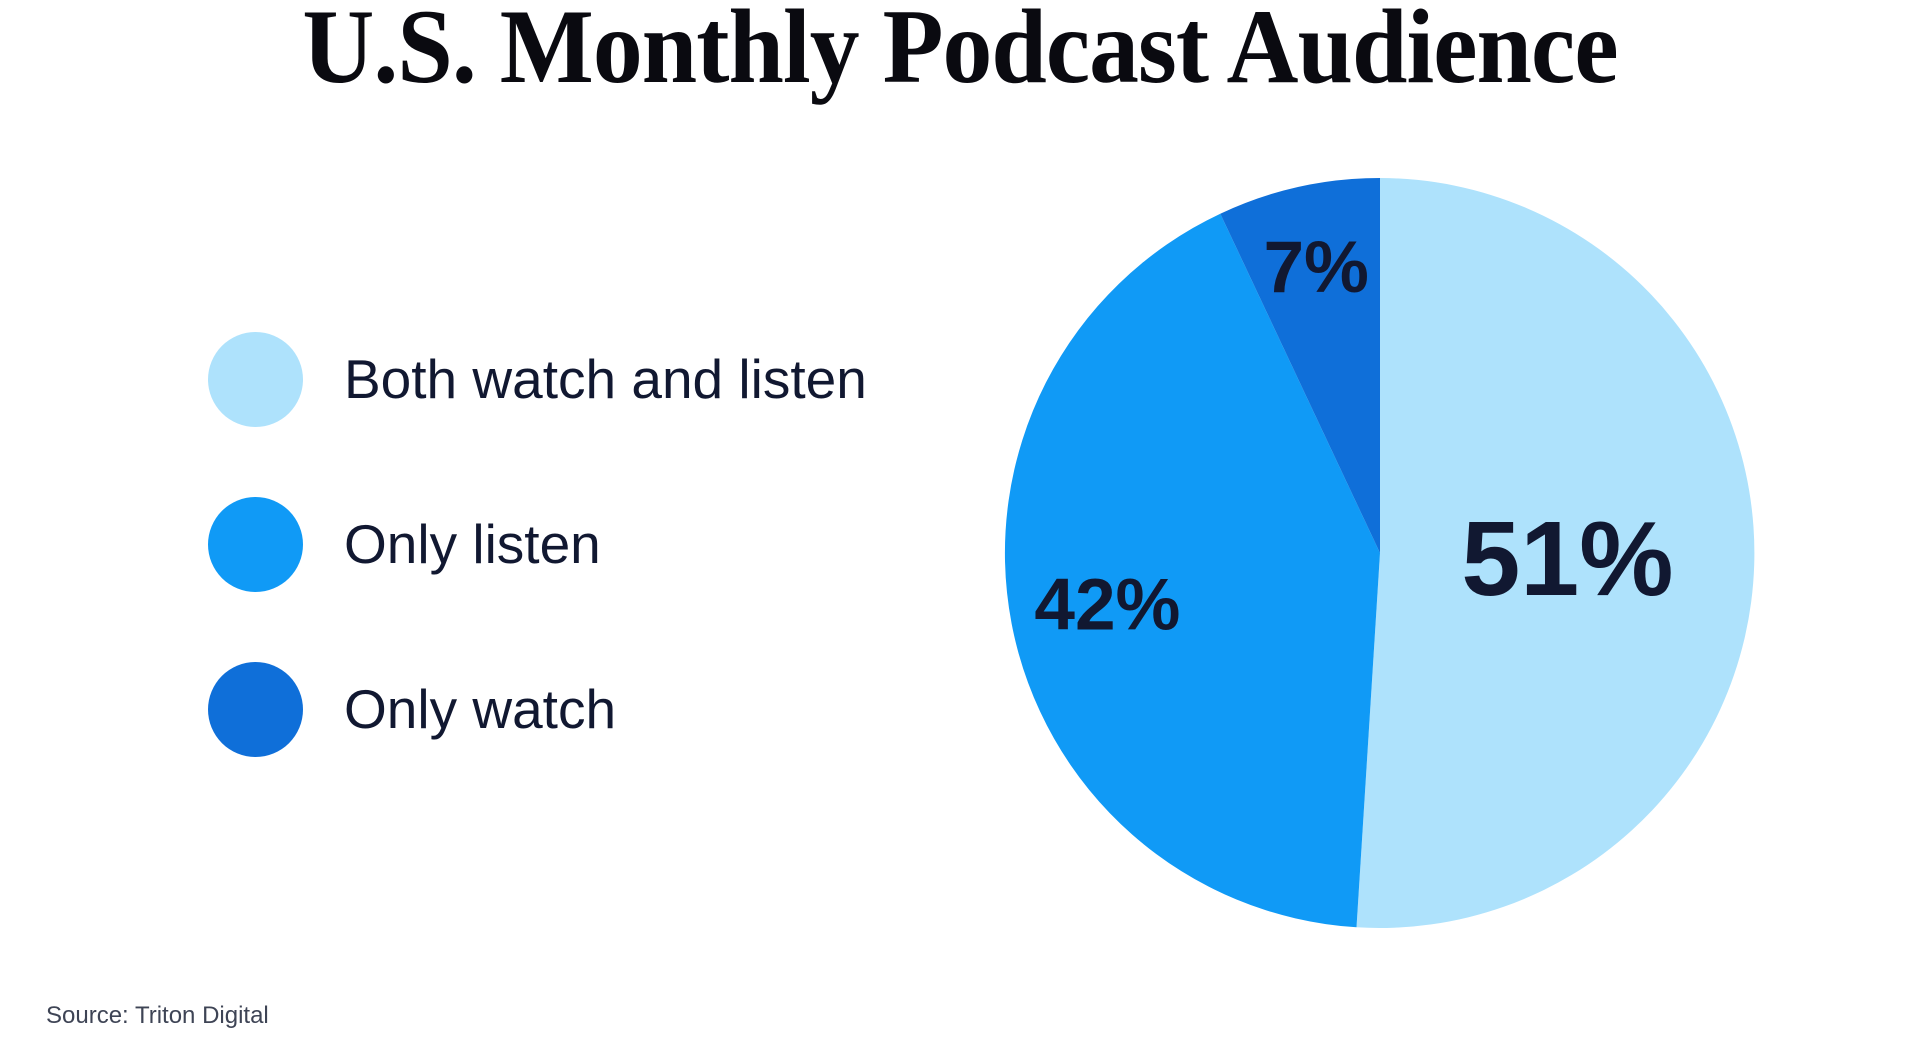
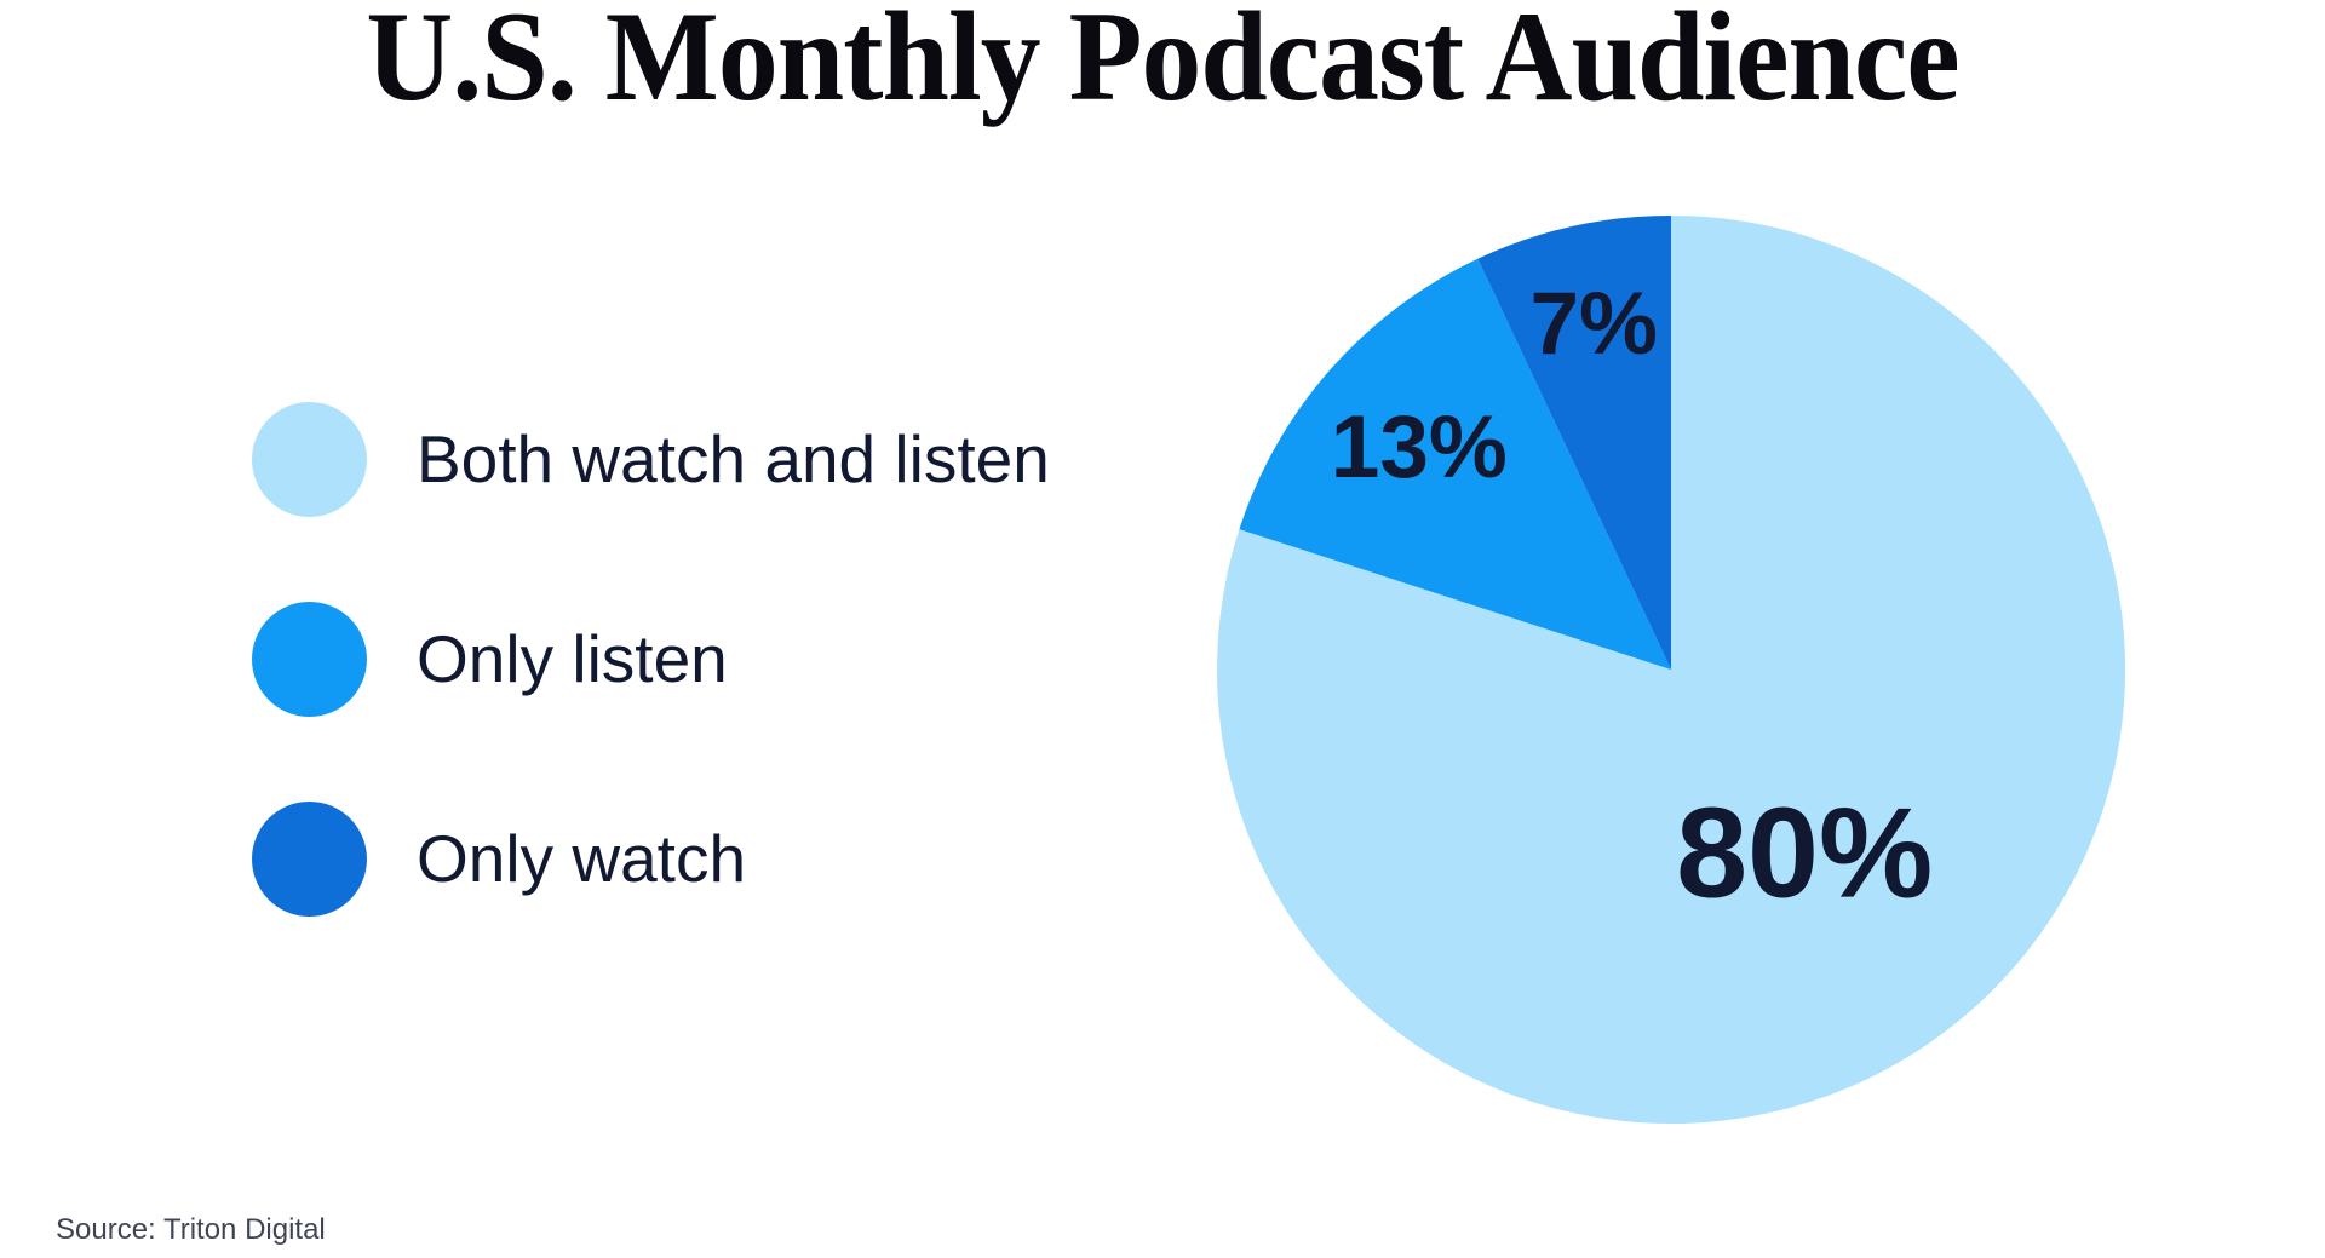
Both watch and listen: 51% -> 80%
Only listen: 42% -> 13%
